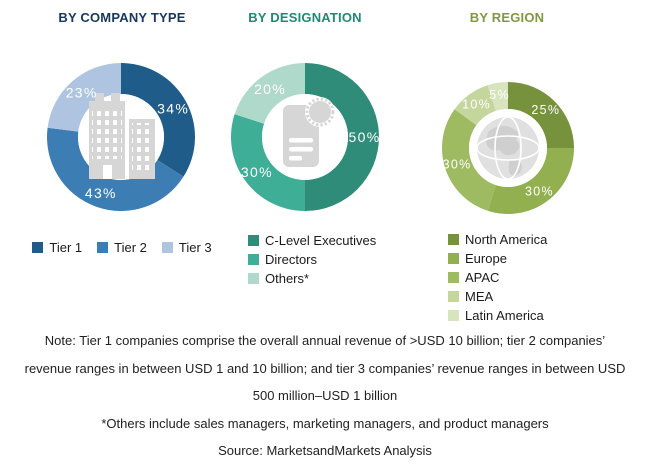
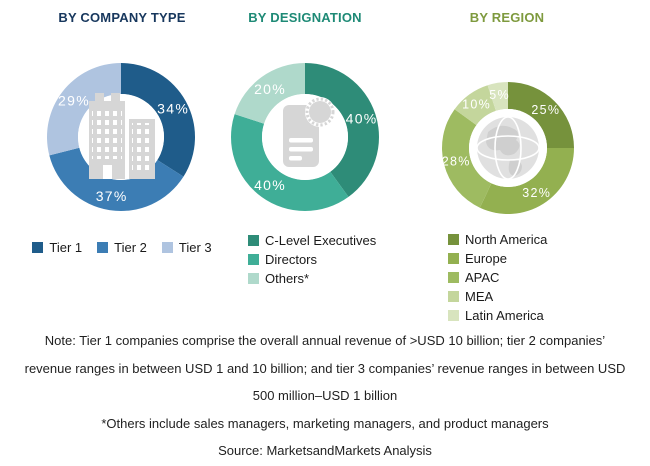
BY COMPANY TYPE/Tier 2: 43% -> 37%
BY COMPANY TYPE/Tier 3: 23% -> 29%
BY DESIGNATION/C-Level Executives: 50% -> 40%
BY DESIGNATION/Directors: 30% -> 40%
BY REGION/Europe: 30% -> 32%
BY REGION/APAC: 30% -> 28%
